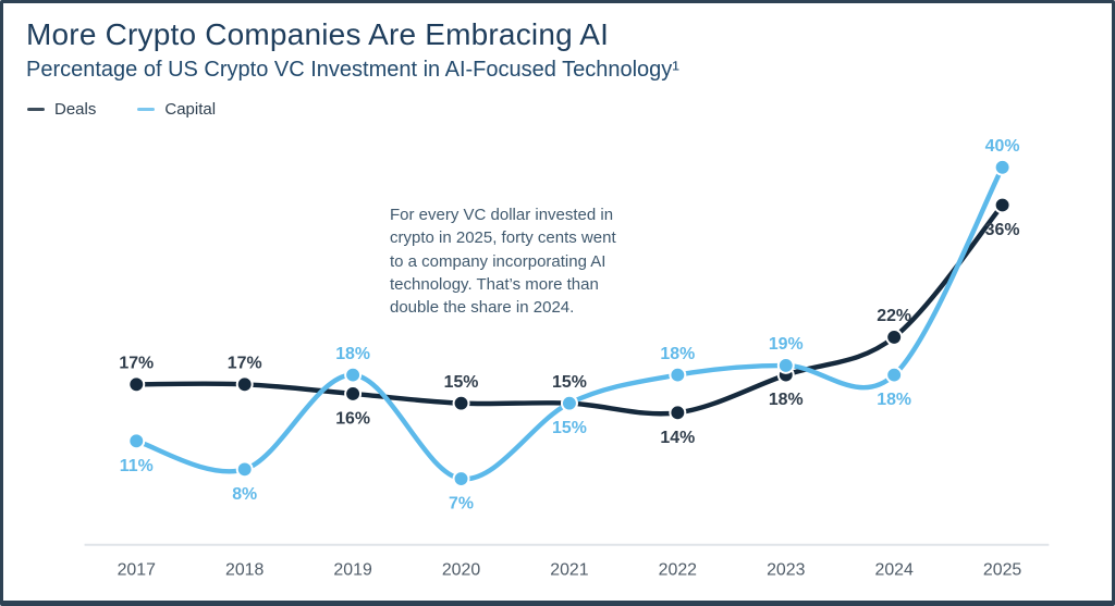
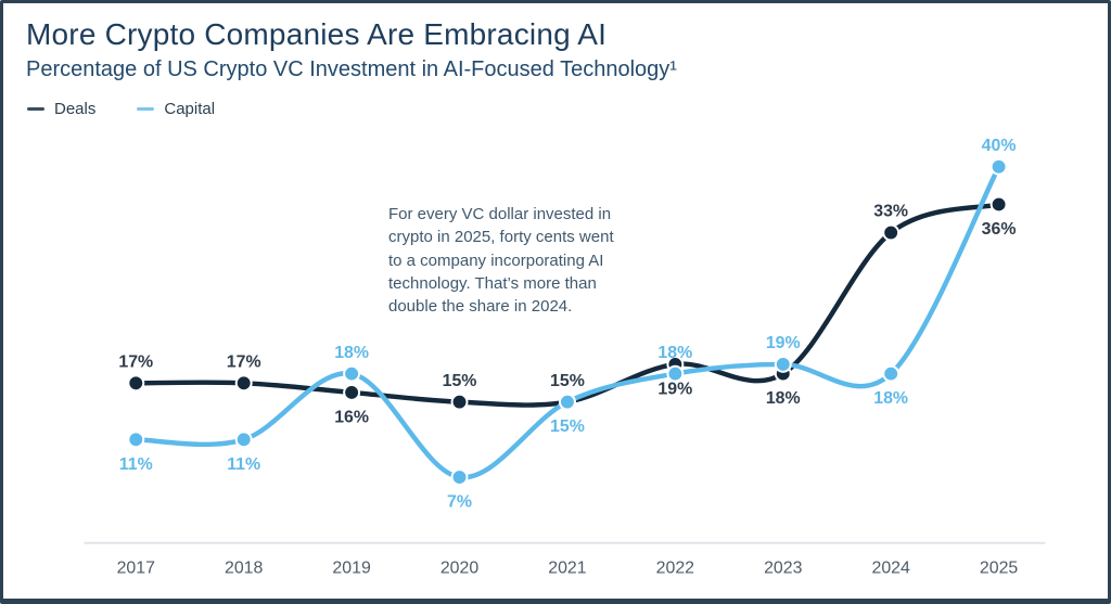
Capital/2018: 8% -> 11%
Deals/2022: 14% -> 19%
Deals/2024: 22% -> 33%
